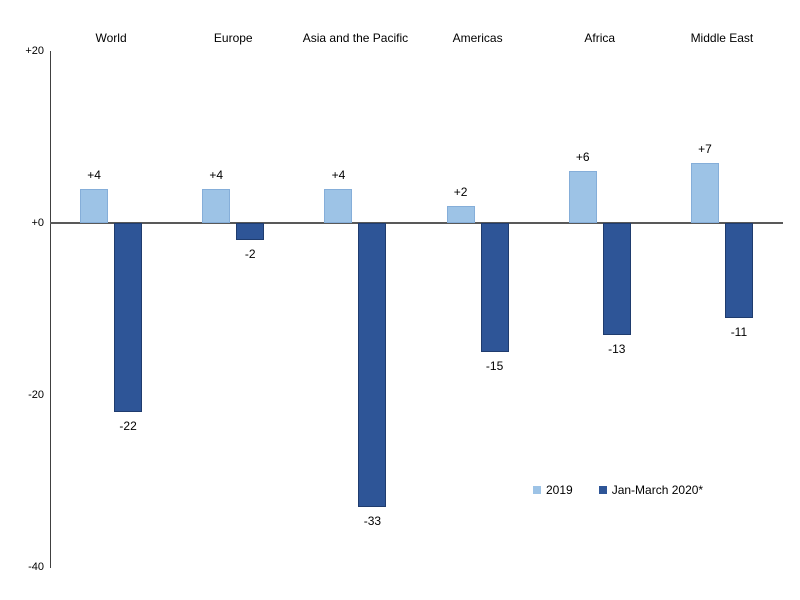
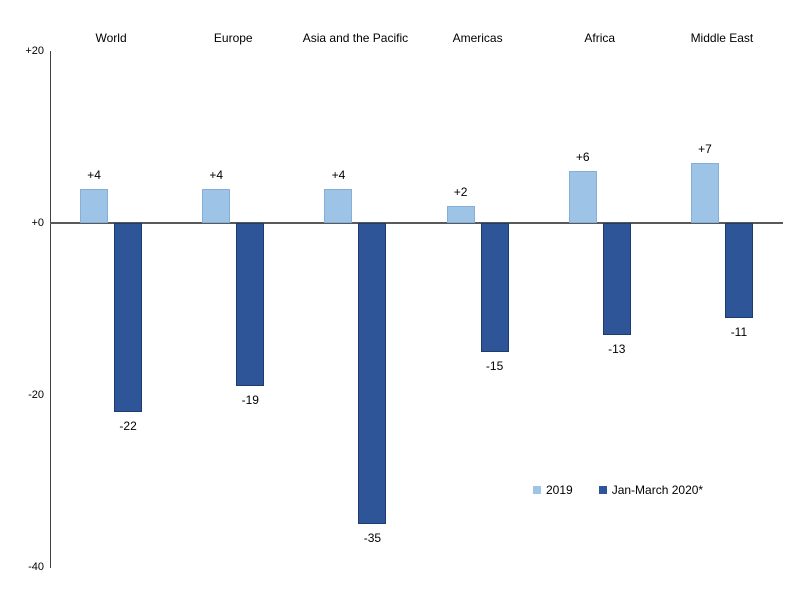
Jan-March 2020*/Europe: -2 -> -19
Jan-March 2020*/Asia and the Pacific: -33 -> -35
